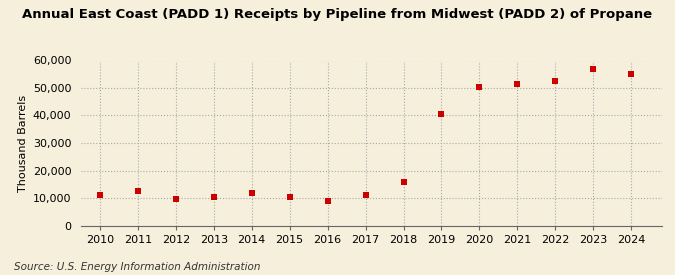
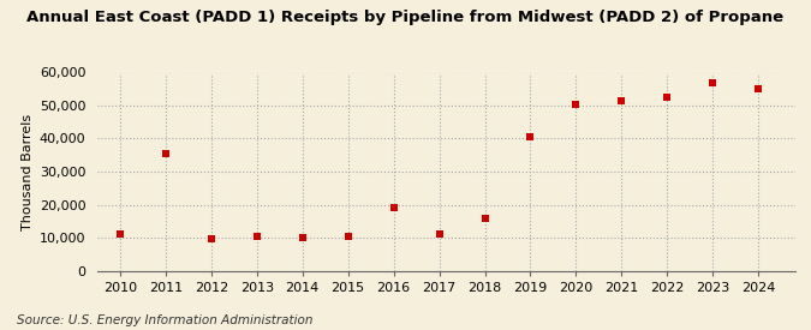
2011: 12,500 -> 35,500
2014: 12,000 -> 10,000
2016: 9,000 -> 19,000
